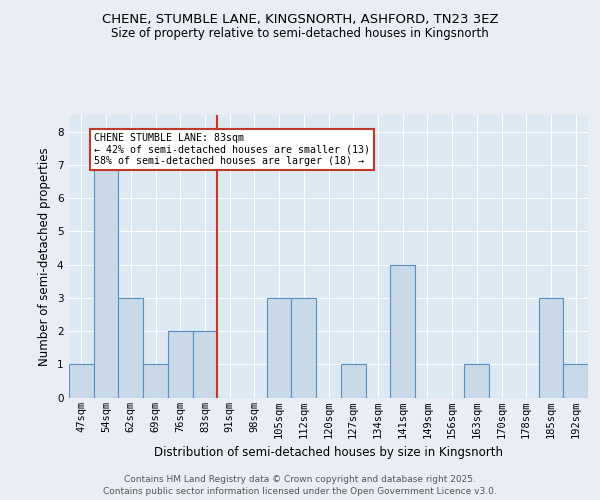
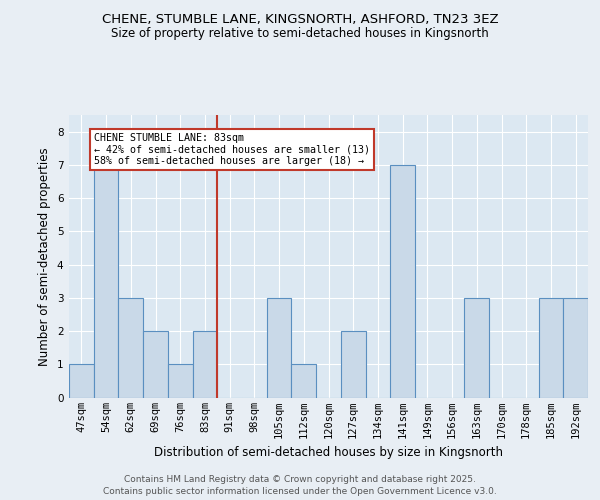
69sqm: 1 -> 2
76sqm: 2 -> 1
112sqm: 3 -> 1
127sqm: 1 -> 2
141sqm: 4 -> 7
163sqm: 1 -> 3
192sqm: 1 -> 3
